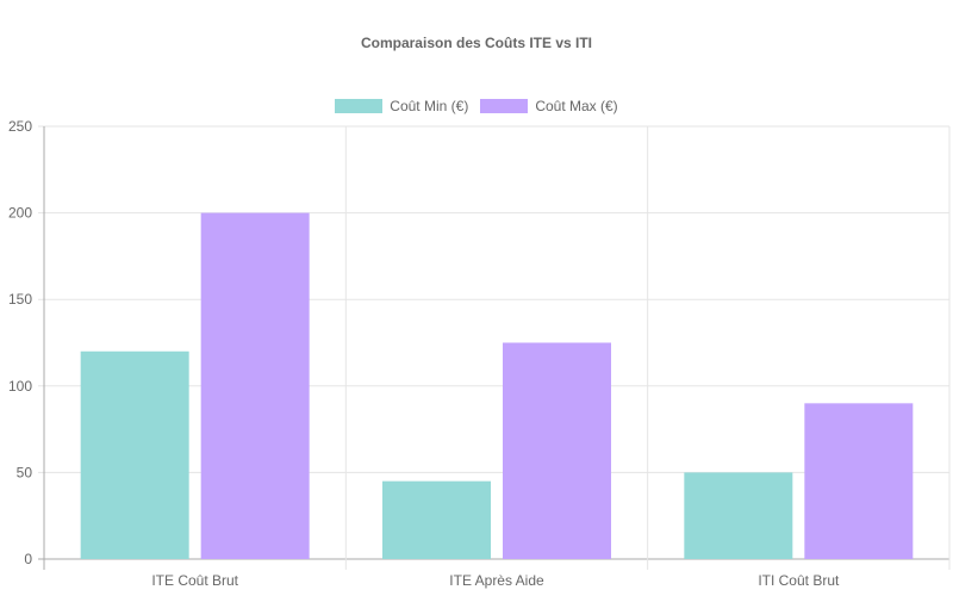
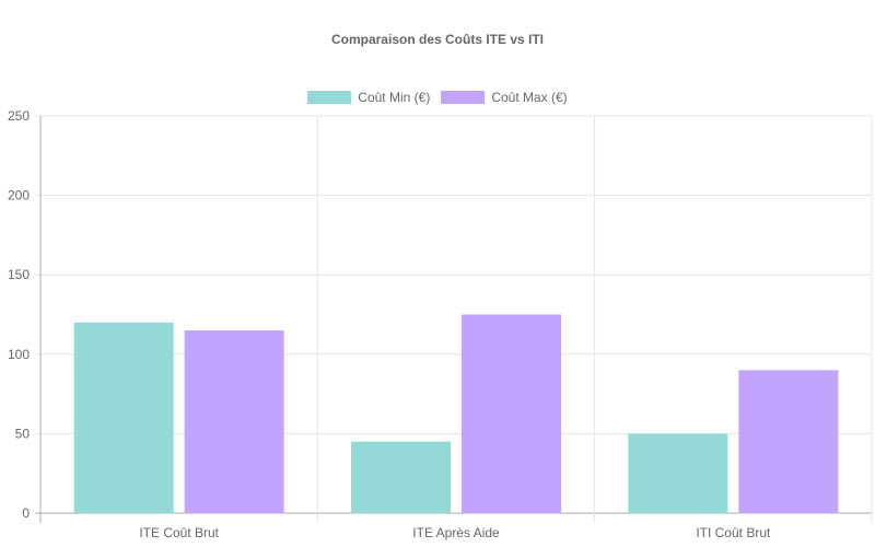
Coût Max (€)/ITE Coût Brut: 200 -> 115
